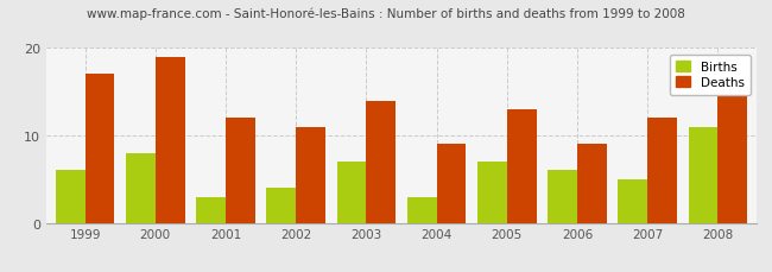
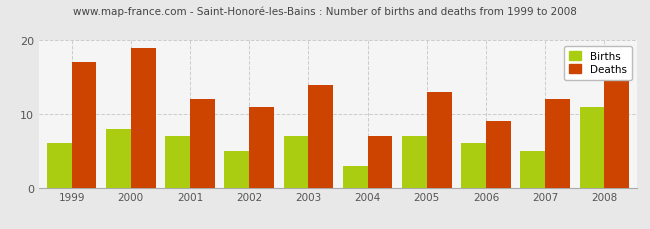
Births/2001: 3 -> 7
Births/2002: 4 -> 5
Deaths/2004: 9 -> 7
